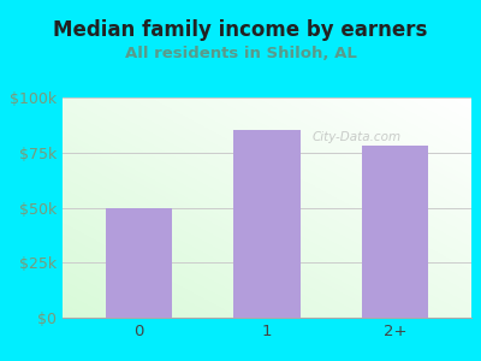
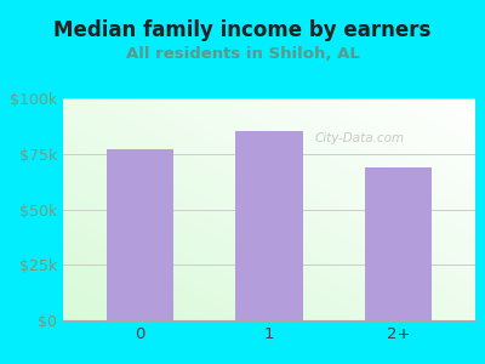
0: $50k -> $77k
2+: $78k -> $69k
